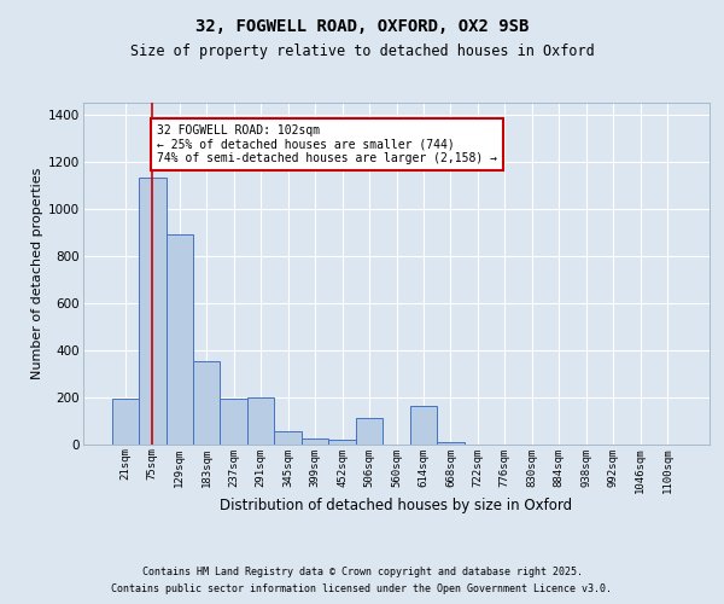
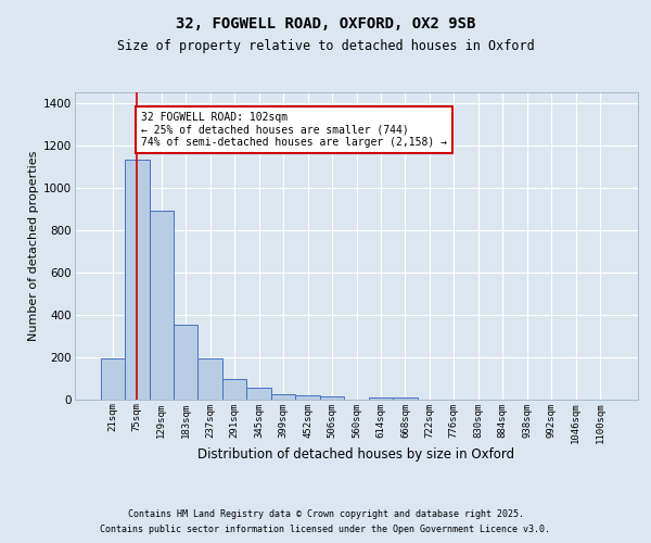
291sqm: 200 -> 100
506sqm: 110 -> 10
614sqm: 160 -> 10
